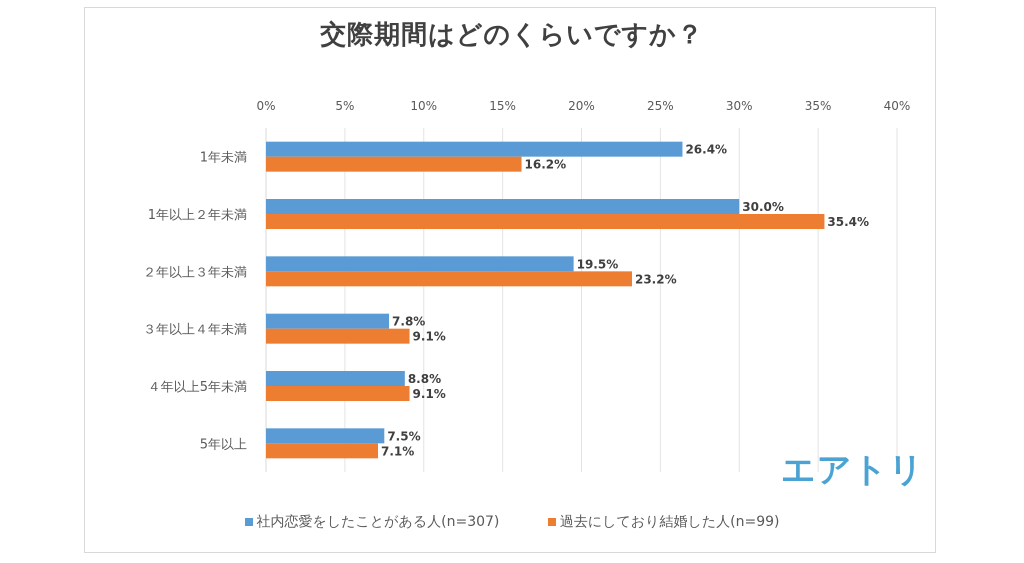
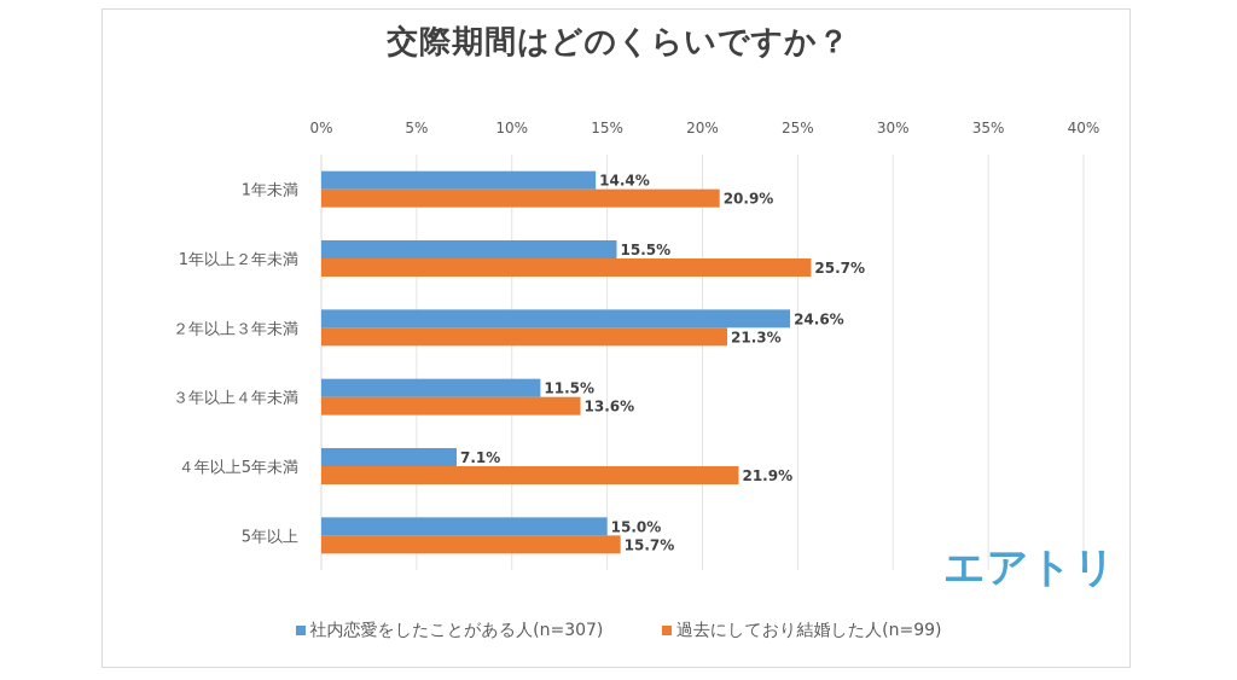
社内恋愛をしたことがある人(n=307)/1年未満: 26.4% -> 14.4%
過去にしており結婚した人(n=99)/1年未満: 16.2% -> 20.9%
社内恋愛をしたことがある人(n=307)/1年以上２年未満: 30.0% -> 15.5%
過去にしており結婚した人(n=99)/1年以上２年未満: 35.4% -> 25.7%
社内恋愛をしたことがある人(n=307)/２年以上３年未満: 19.5% -> 24.6%
過去にしており結婚した人(n=99)/２年以上３年未満: 23.2% -> 21.3%
社内恋愛をしたことがある人(n=307)/３年以上４年未満: 7.8% -> 11.5%
過去にしており結婚した人(n=99)/３年以上４年未満: 9.1% -> 13.6%
社内恋愛をしたことがある人(n=307)/４年以上5年未満: 8.8% -> 7.1%
過去にしており結婚した人(n=99)/４年以上5年未満: 9.1% -> 21.9%
社内恋愛をしたことがある人(n=307)/5年以上: 7.5% -> 15.0%
過去にしており結婚した人(n=99)/5年以上: 7.1% -> 15.7%
